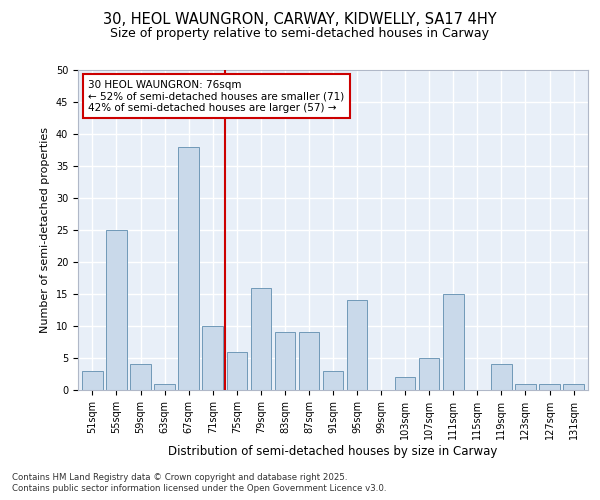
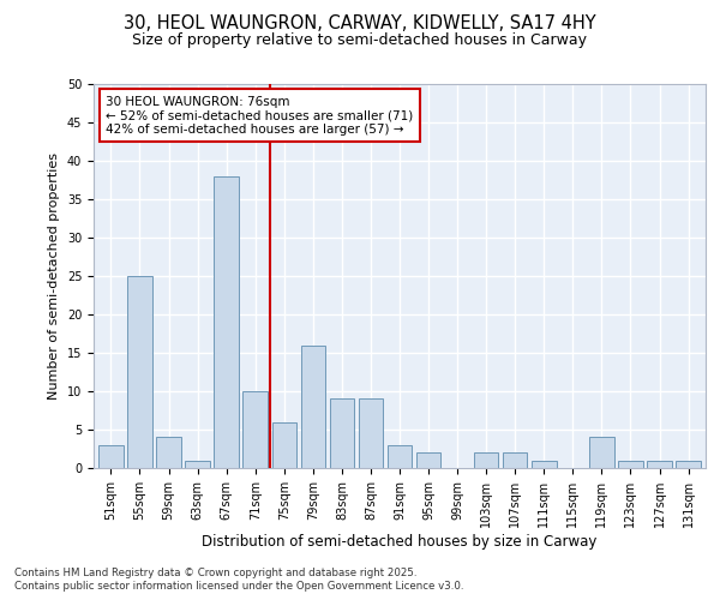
95sqm: 14 -> 2
107sqm: 5 -> 2
111sqm: 15 -> 1
